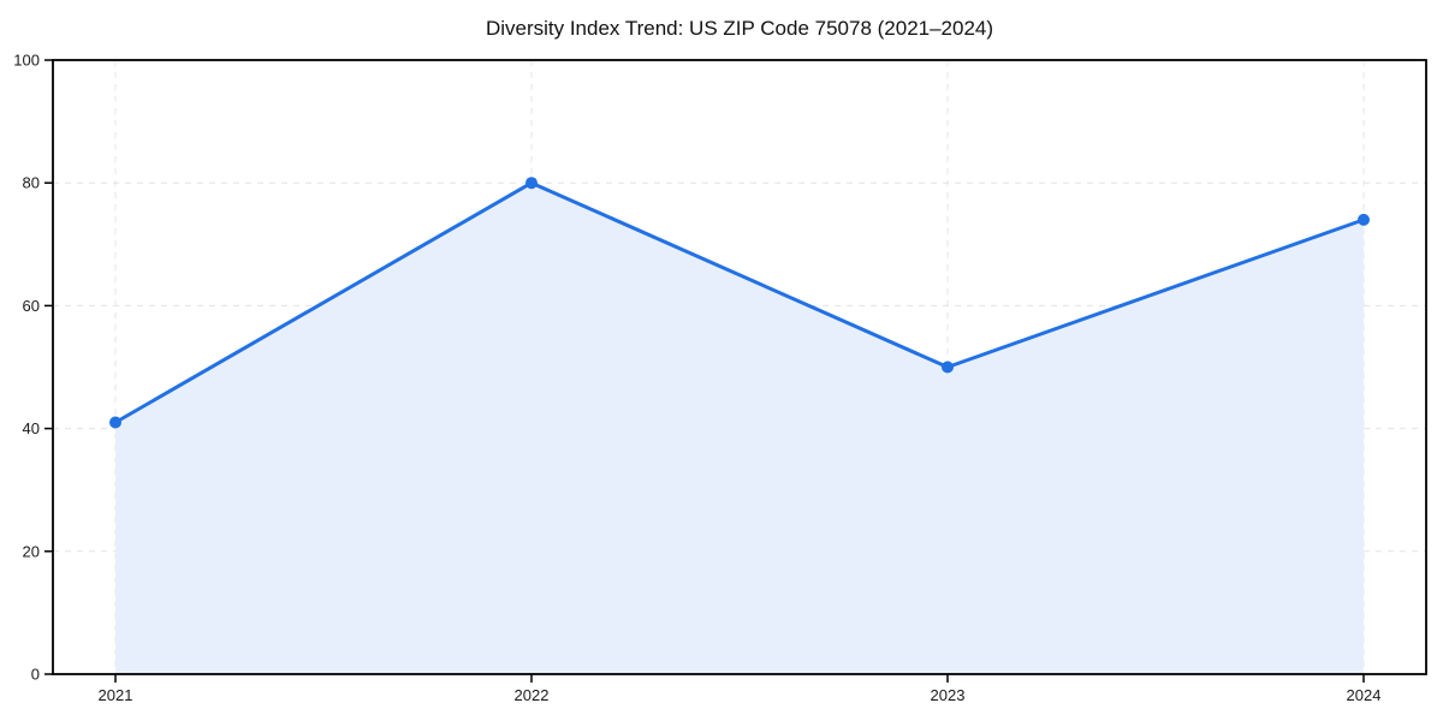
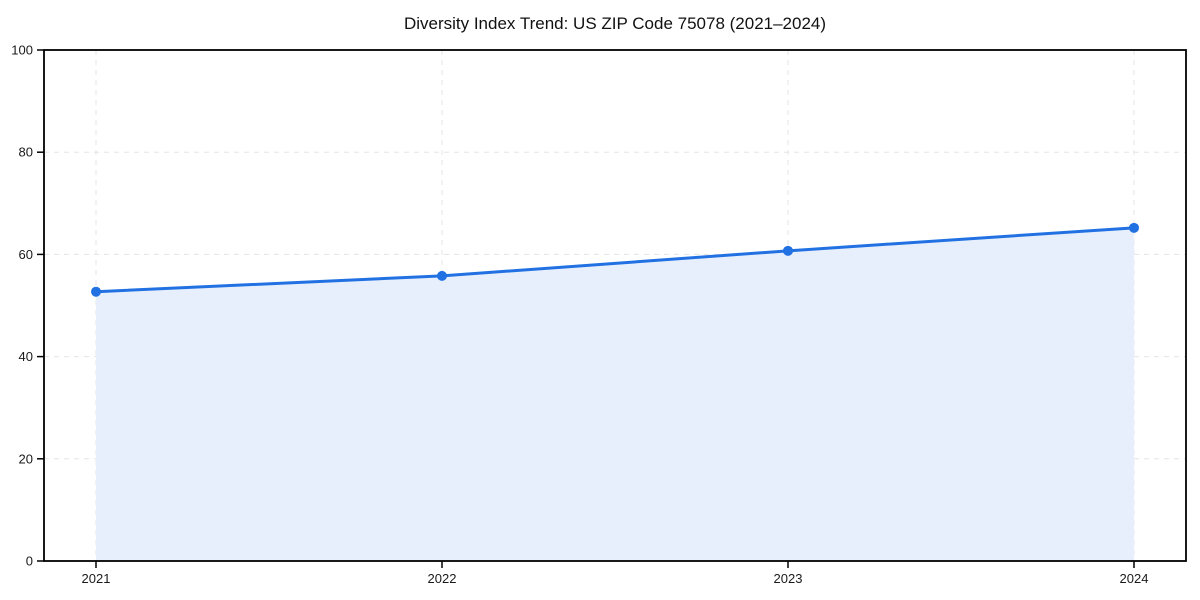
2021: 41 -> 53
2022: 80 -> 56
2023: 50 -> 61
2024: 74 -> 65
